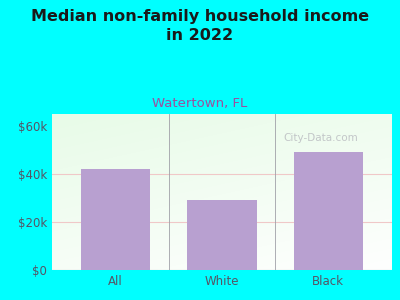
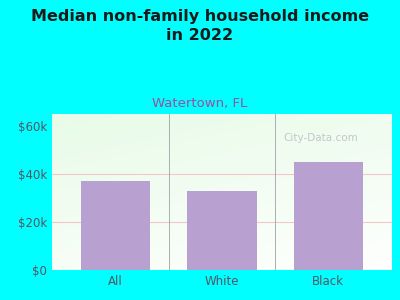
All: $42k -> $37k
White: $29k -> $33k
Black: $49k -> $45k
